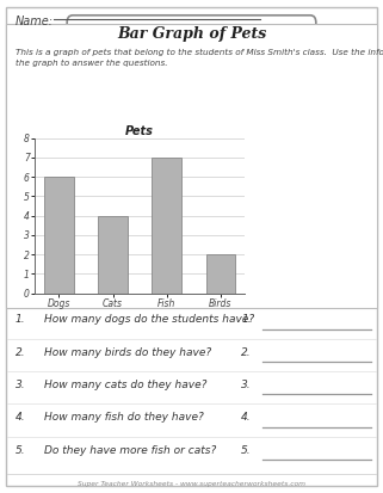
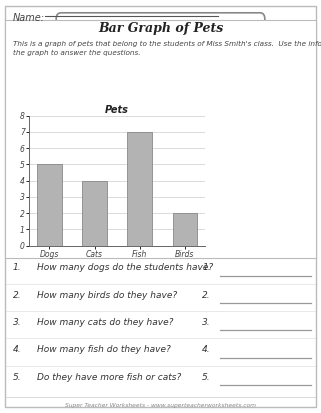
Dogs: 6 -> 5
